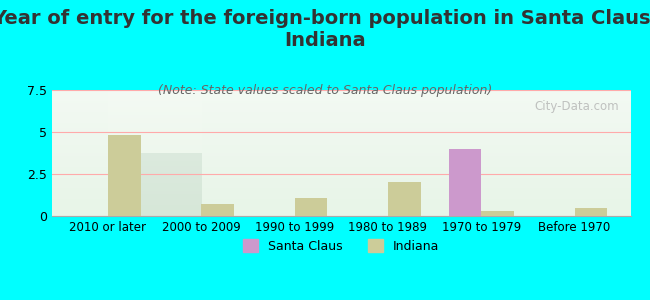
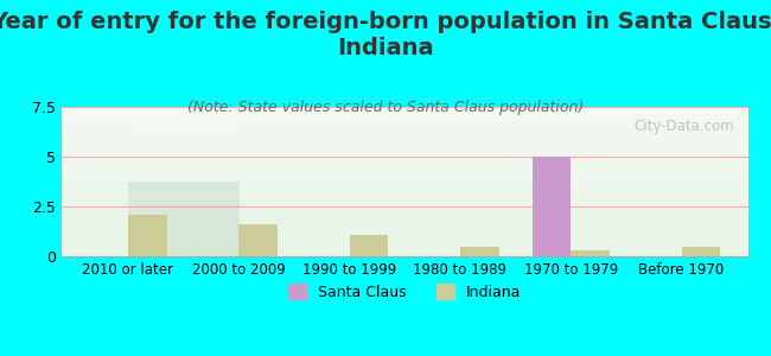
Indiana/2010 or later: 4.8 -> 2.1
Indiana/2000 to 2009: 0.7 -> 1.6
Indiana/1980 to 1989: 2.0 -> 0.5
Santa Claus/1970 to 1979: 4 -> 5
